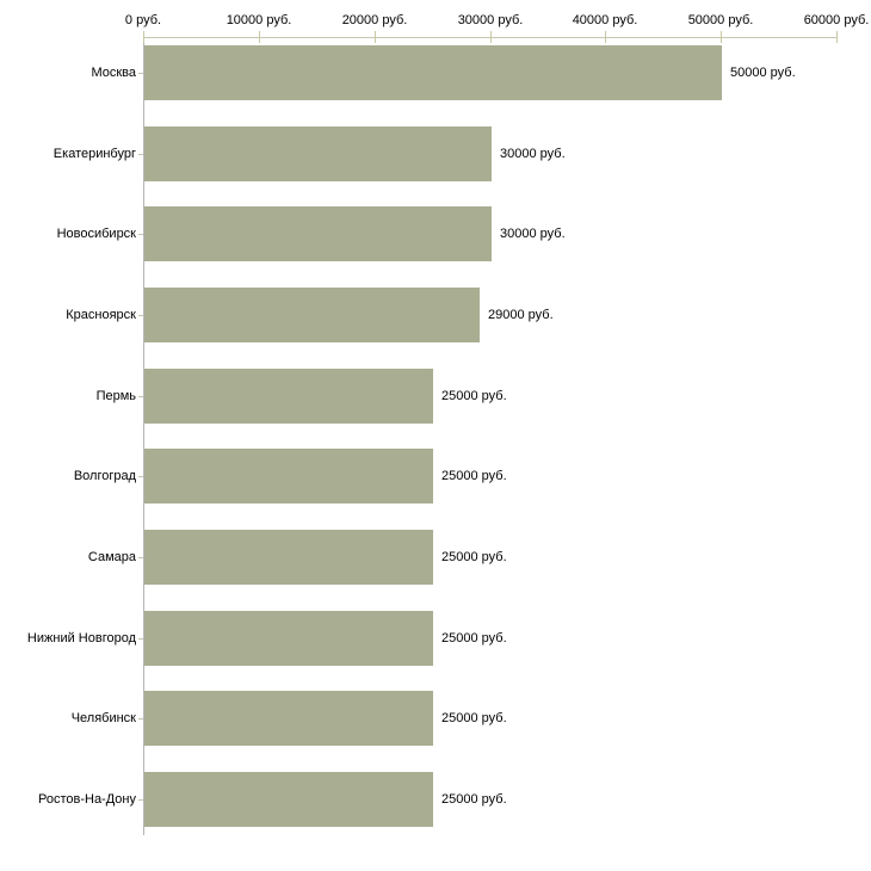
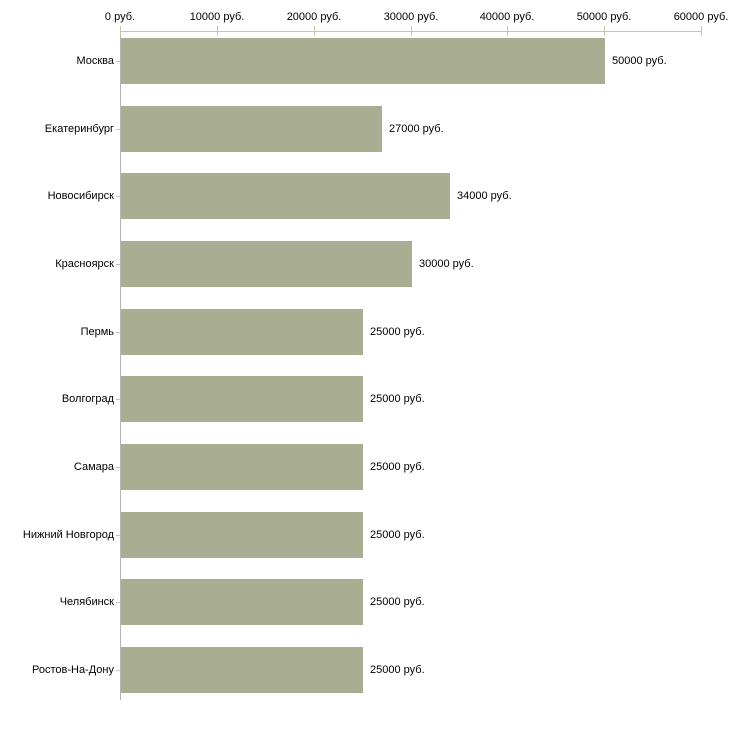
Екатеринбург: 30000 -> 27000
Новосибирск: 30000 -> 34000
Красноярск: 29000 -> 30000
